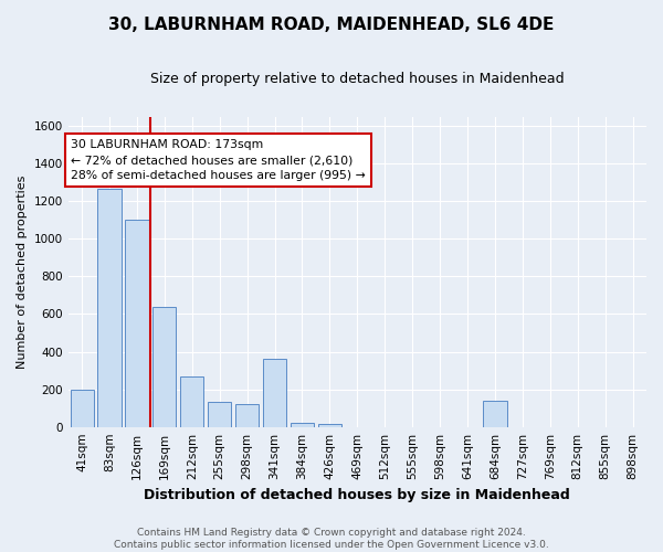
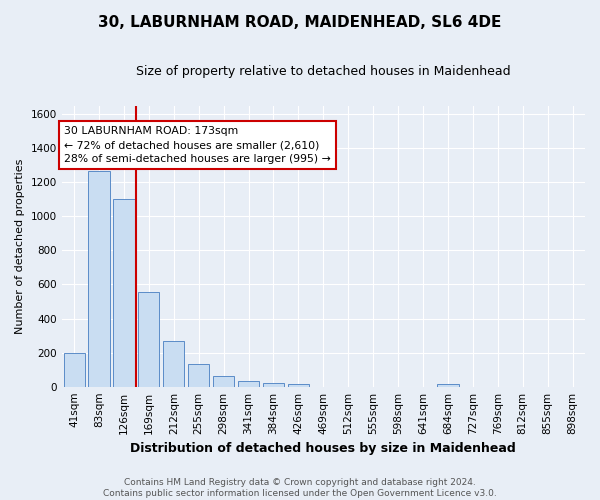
169sqm: 640 -> 550
298sqm: 120 -> 60
341sqm: 360 -> 40
684sqm: 140 -> 20
